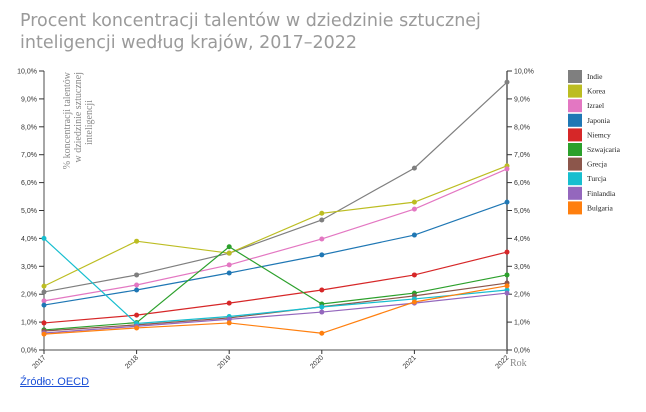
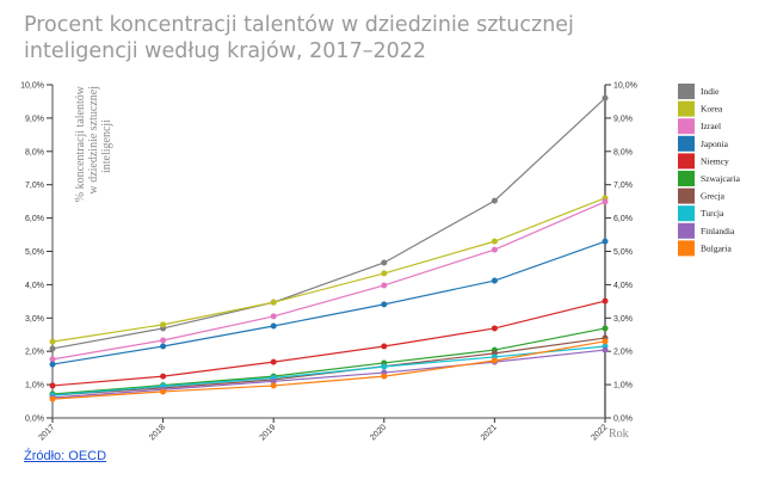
Turcja/2017: 4,0% -> 0,7%
Korea/2018: 3,9% -> 2,8%
Szwajcaria/2019: 3,7% -> 1,2%
Korea/2020: 4,9% -> 4,3%
Bulgaria/2020: 0,6% -> 1,2%
